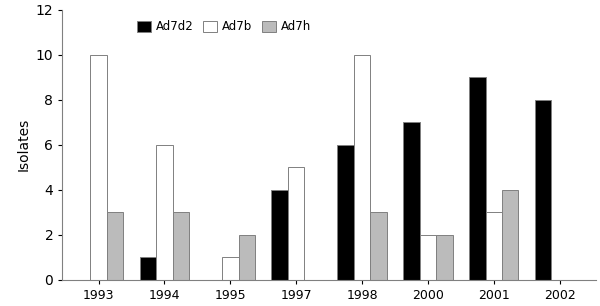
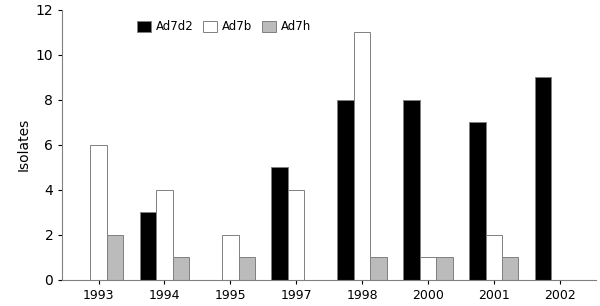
Ad7b/1993: 10 -> 6
Ad7h/1993: 3 -> 2
Ad7d2/1994: 1 -> 3
Ad7b/1994: 6 -> 4
Ad7h/1994: 3 -> 1
Ad7b/1995: 1 -> 2
Ad7h/1995: 2 -> 1
Ad7d2/1997: 4 -> 5
Ad7b/1997: 5 -> 4
Ad7d2/1998: 6 -> 8
Ad7b/1998: 10 -> 11
Ad7h/1998: 3 -> 1
Ad7d2/2000: 7 -> 8
Ad7b/2000: 2 -> 1
Ad7h/2000: 2 -> 1
Ad7d2/2001: 9 -> 7
Ad7b/2001: 3 -> 2
Ad7h/2001: 4 -> 1
Ad7d2/2002: 8 -> 9
